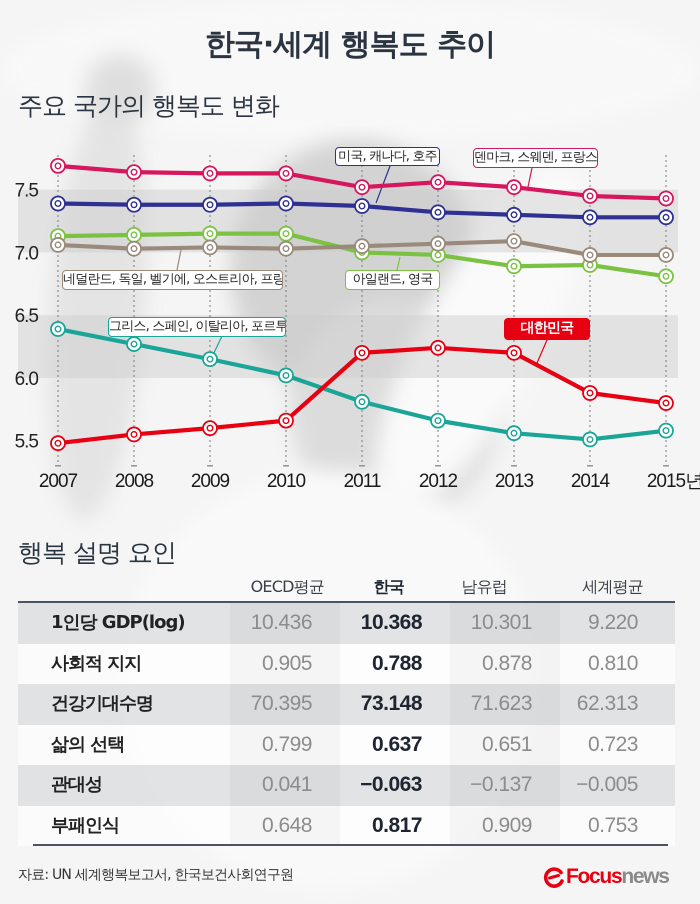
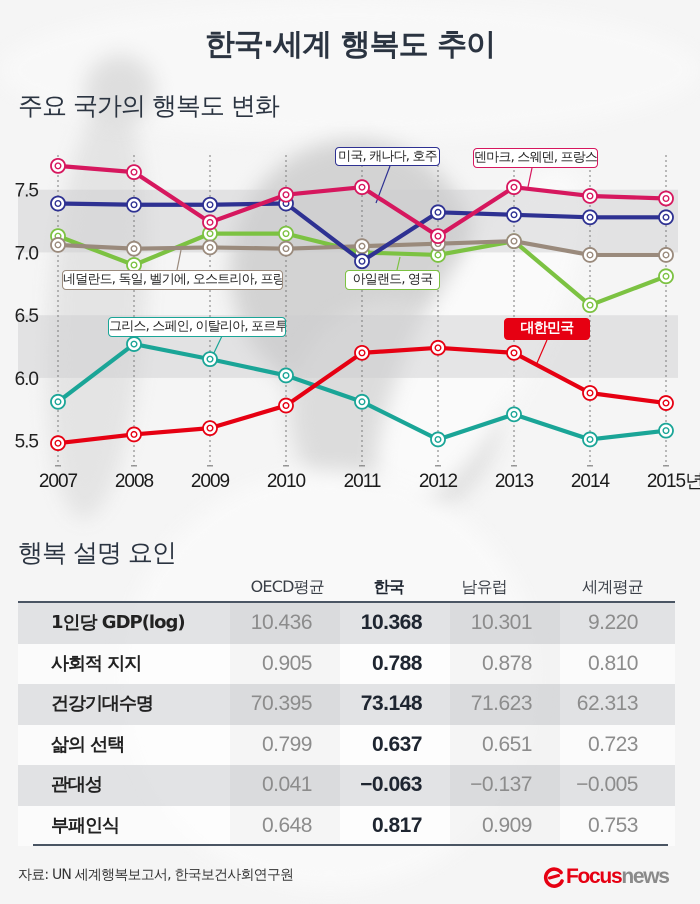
그리스, 스페인, 이탈리아, 포르투갈/2007: 6.39 -> 5.81
아일랜드, 영국/2008: 7.14 -> 6.90
덴마크, 스웨덴, 프랑스/2009: 7.63 -> 7.24
덴마크, 스웨덴, 프랑스/2010: 7.63 -> 7.46
대한민국/2010: 5.66 -> 5.78
미국, 캐나다, 호주/2011: 7.37 -> 6.93
그리스, 스페인, 이탈리아, 포르투갈/2012: 5.66 -> 5.51
덴마크, 스웨덴, 프랑스/2012: 7.56 -> 7.13
그리스, 스페인, 이탈리아, 포르투갈/2013: 5.56 -> 5.71
아일랜드, 영국/2013: 6.89 -> 7.09
아일랜드, 영국/2014: 6.90 -> 6.58
